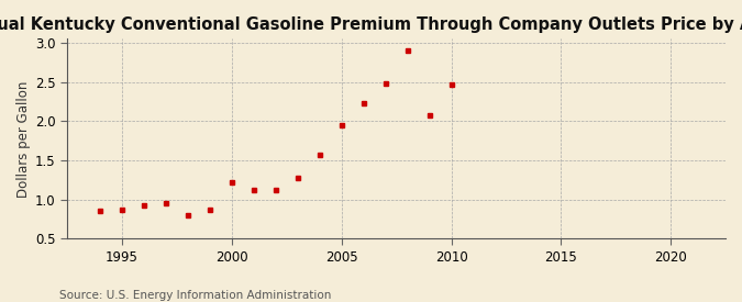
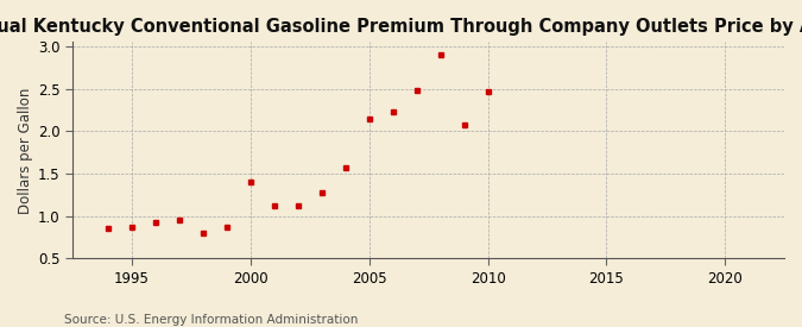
2000: 1.22 -> 1.40
2005: 1.95 -> 2.14
